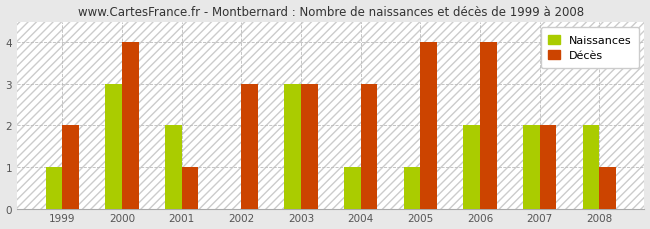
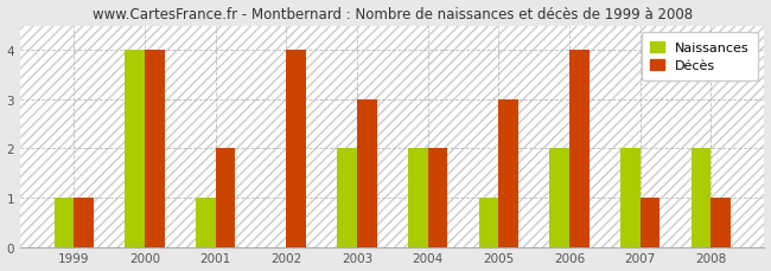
Décès/1999: 2 -> 1
Naissances/2000: 3 -> 4
Naissances/2001: 2 -> 1
Décès/2001: 1 -> 2
Décès/2002: 3 -> 4
Naissances/2003: 3 -> 2
Naissances/2004: 1 -> 2
Décès/2004: 3 -> 2
Décès/2005: 4 -> 3
Décès/2007: 2 -> 1
